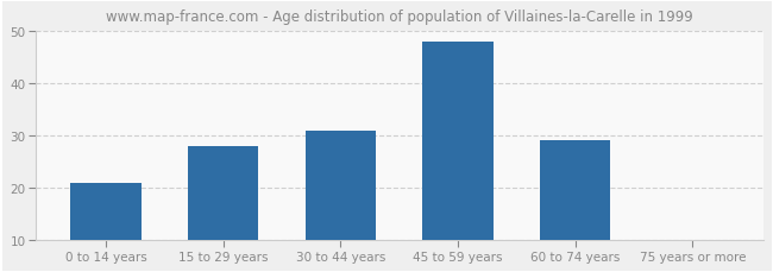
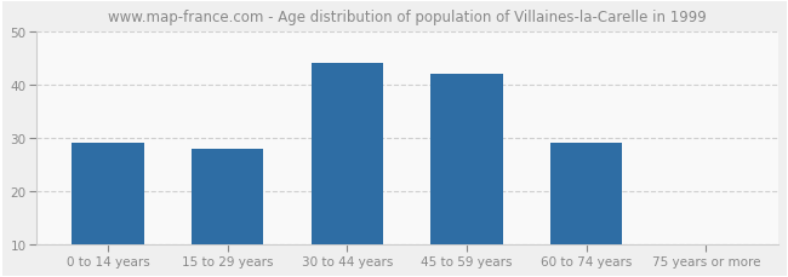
0 to 14 years: 21 -> 29
30 to 44 years: 31 -> 44
45 to 59 years: 48 -> 42
